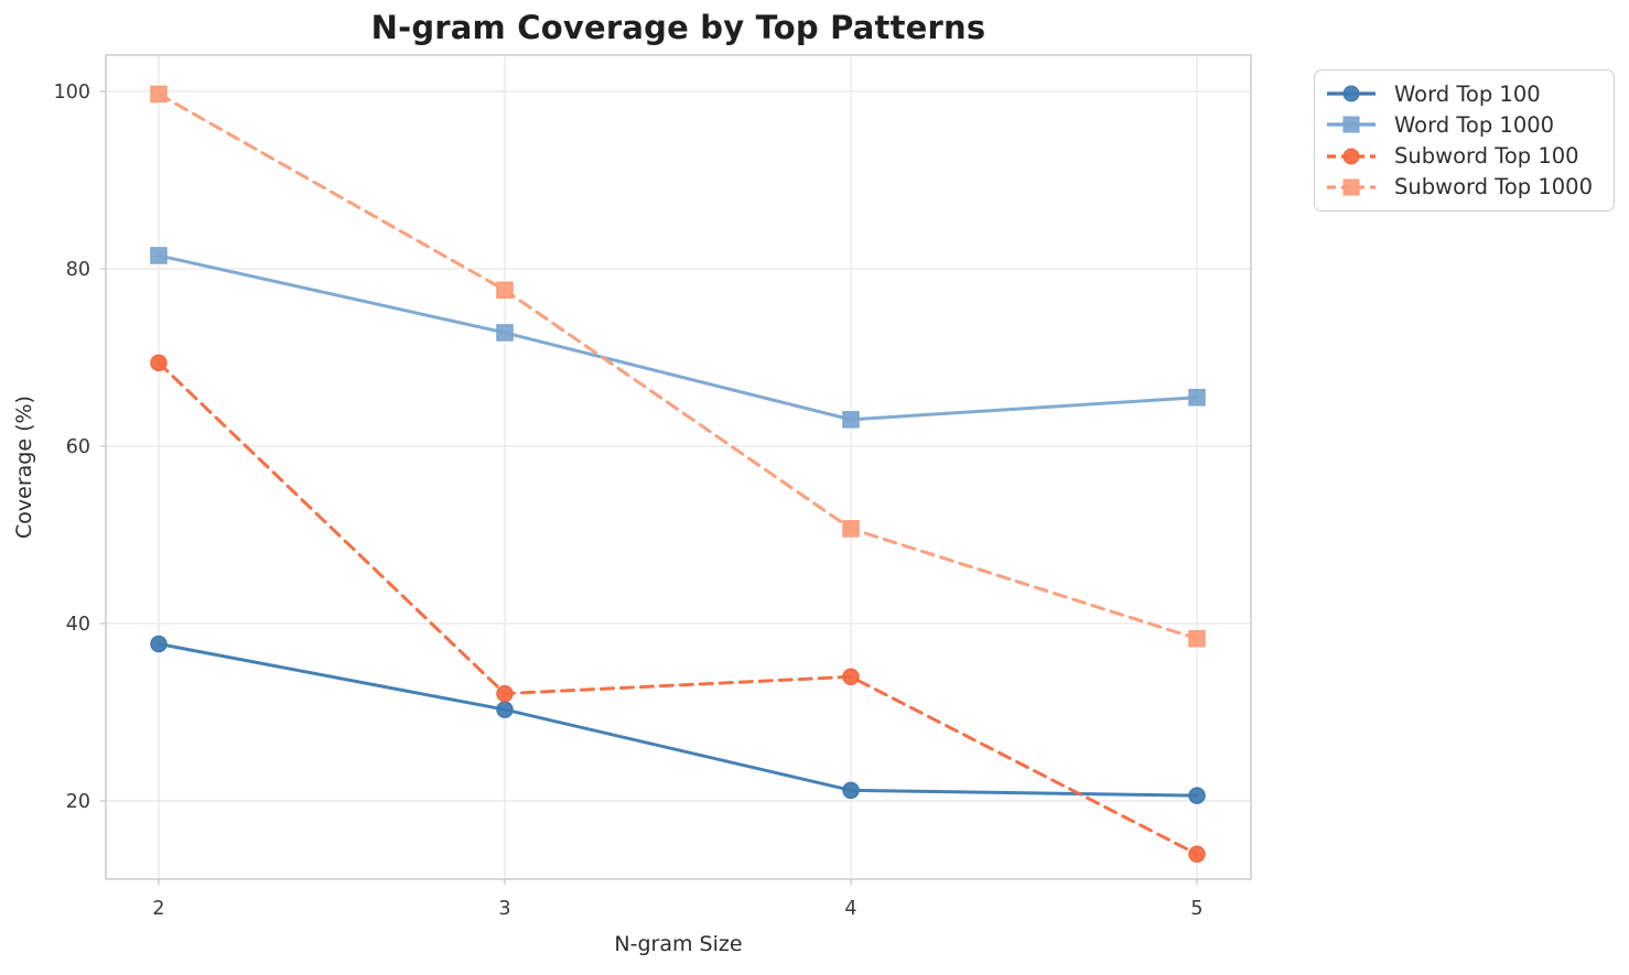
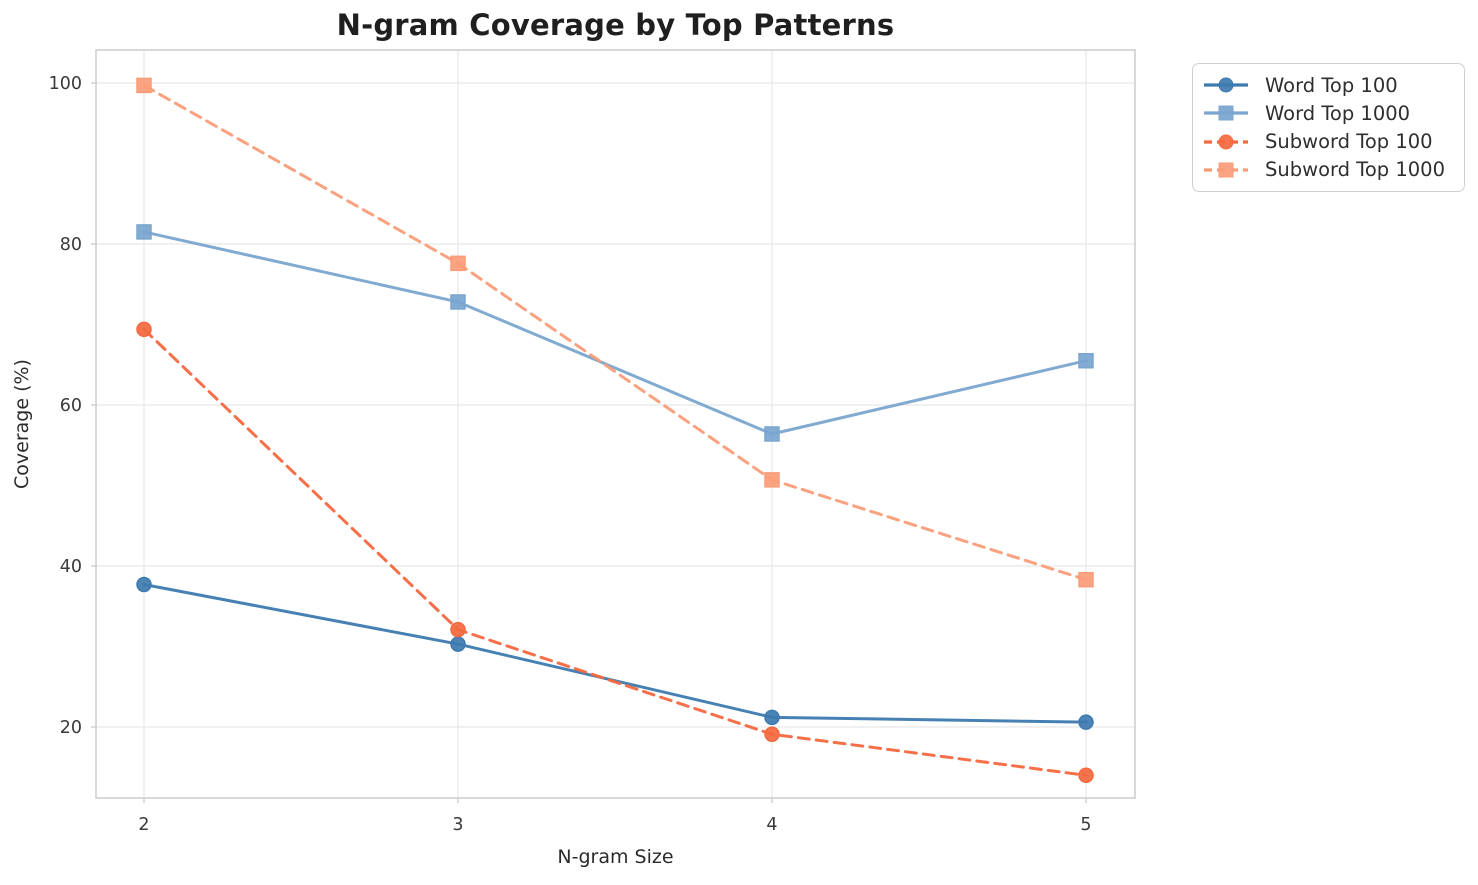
Word Top 1000/4: 63 -> 56
Subword Top 100/4: 34 -> 19
